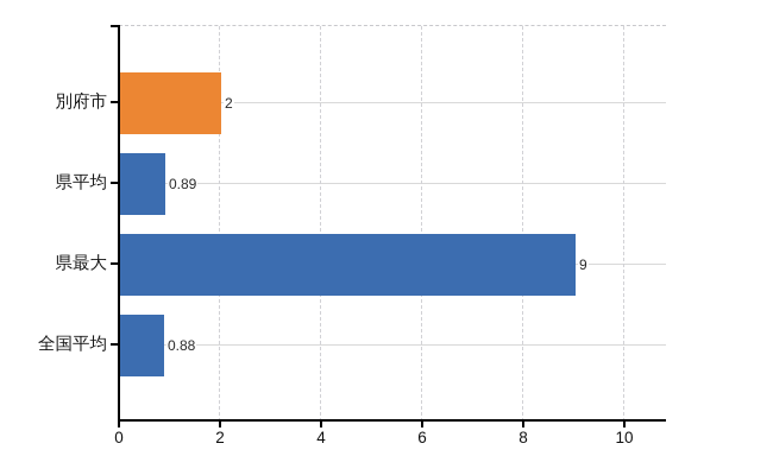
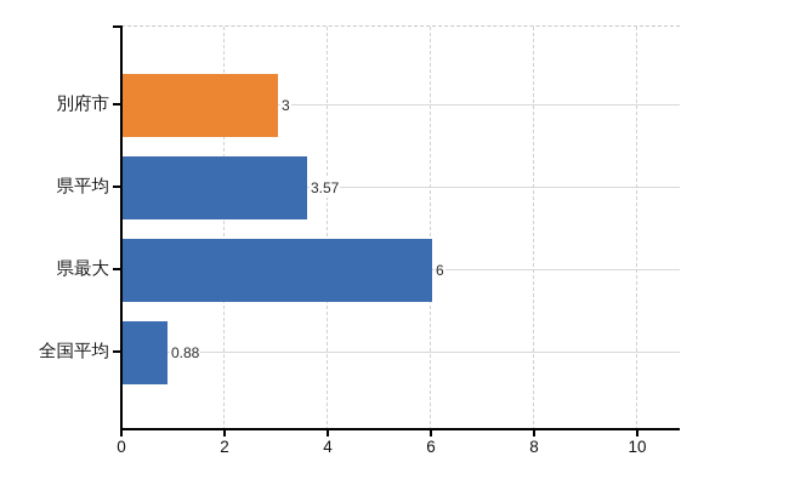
別府市: 2 -> 3
県平均: 0.89 -> 3.57
県最大: 9 -> 6
